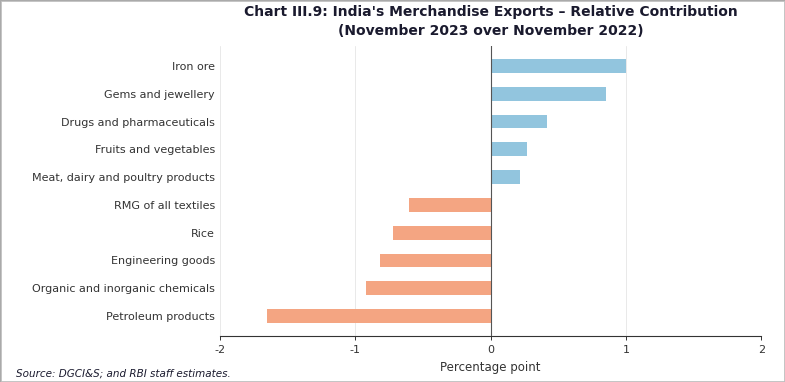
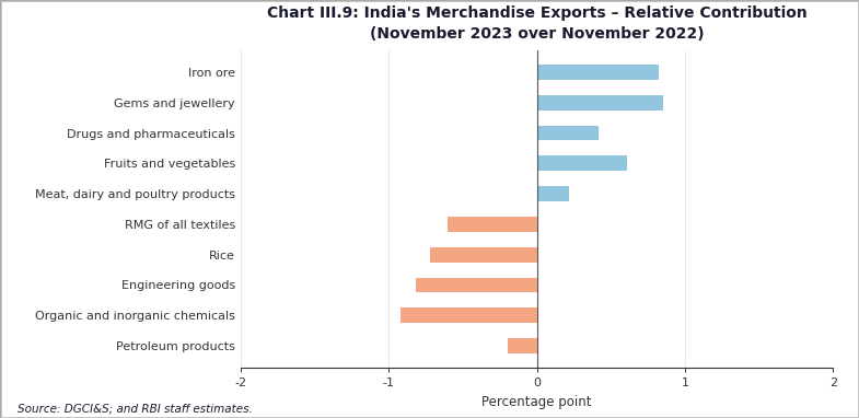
Iron ore: 1.00 -> 0.82
Fruits and vegetables: 0.27 -> 0.61
Petroleum products: -1.65 -> -0.20
